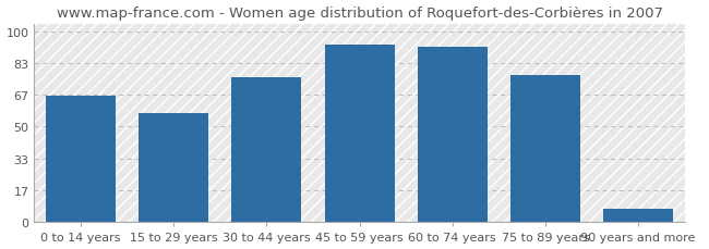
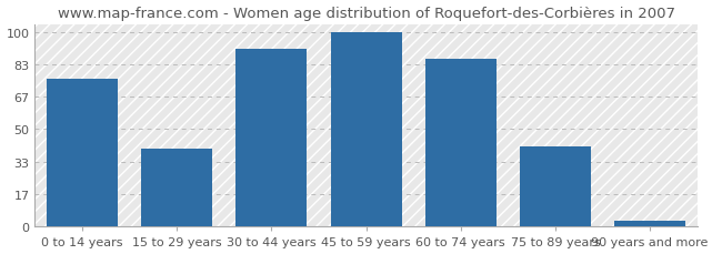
0 to 14 years: 66 -> 76
15 to 29 years: 57 -> 40
30 to 44 years: 76 -> 91
45 to 59 years: 93 -> 100
60 to 74 years: 92 -> 86
75 to 89 years: 77 -> 41
90 years and more: 7 -> 3
